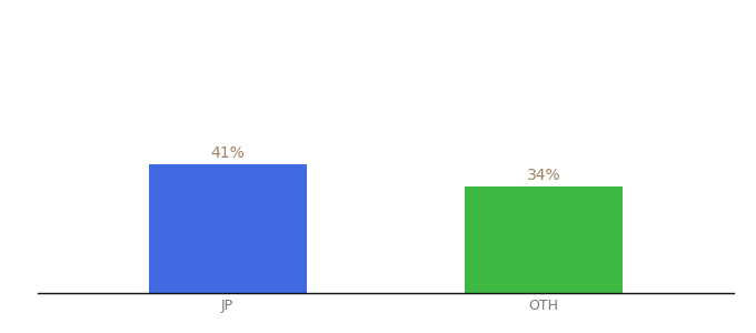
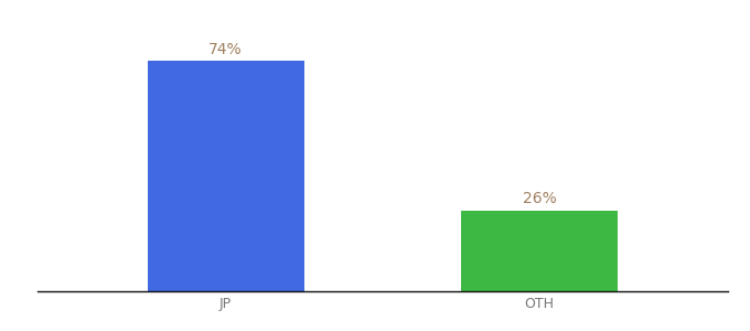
JP: 41% -> 74%
OTH: 34% -> 26%
